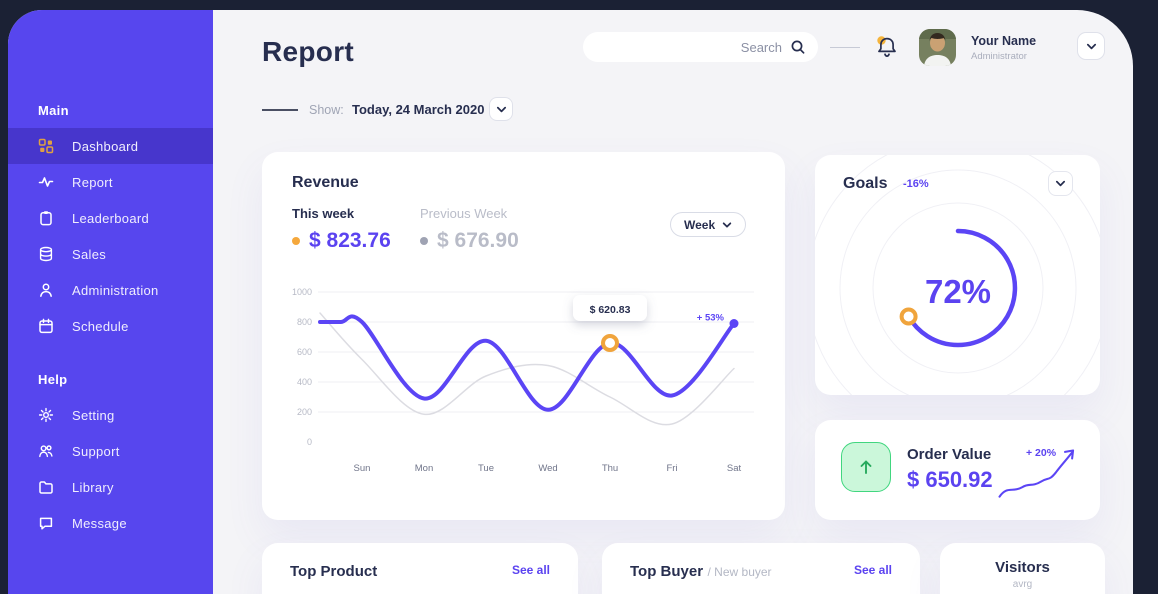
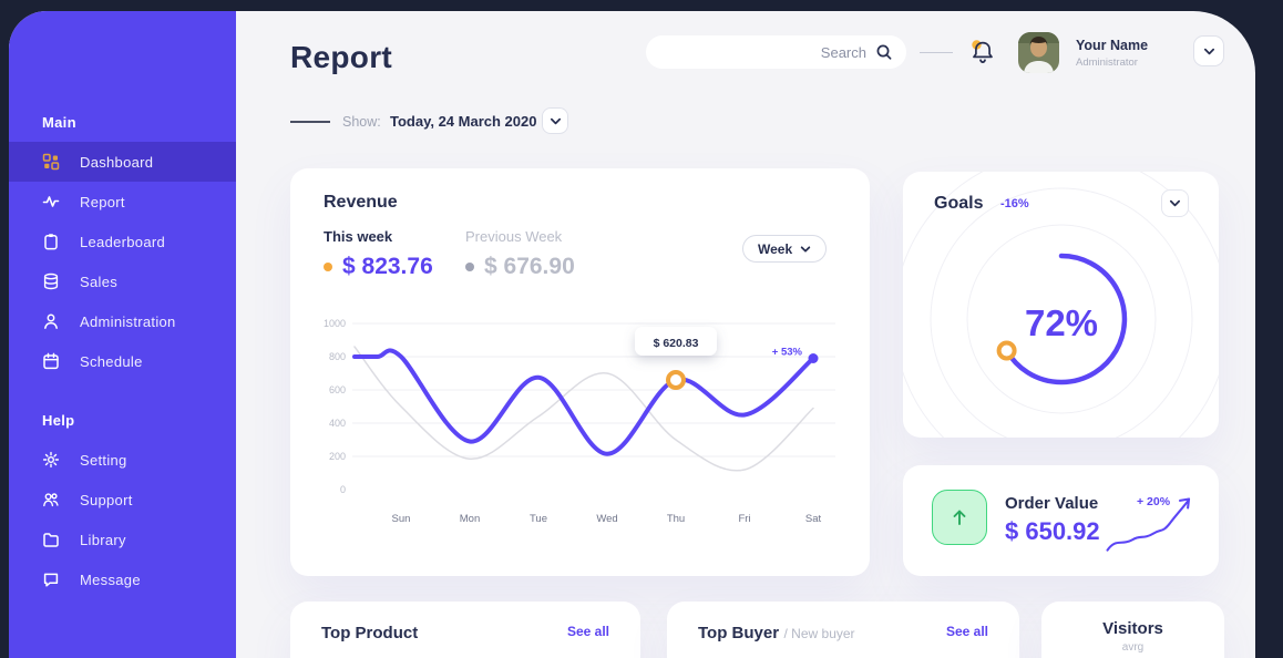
Previous Week/Sun: 550 -> 500
Previous Week/Wed: 510 -> 700
This week/Fri: 310 -> 450
